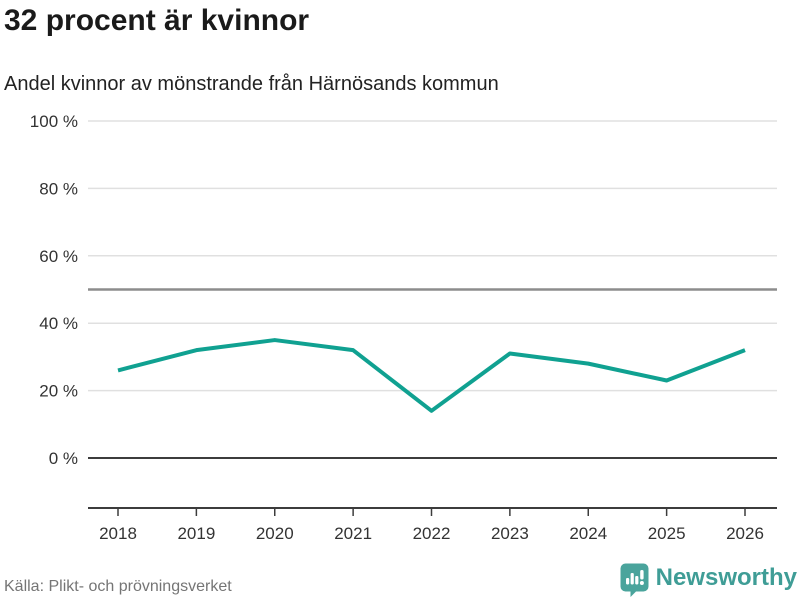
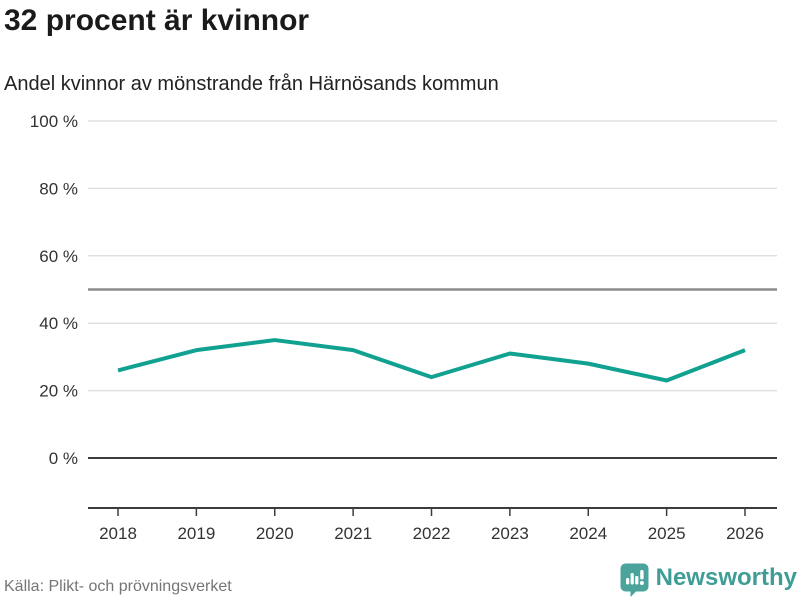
2022: 14% -> 24%
